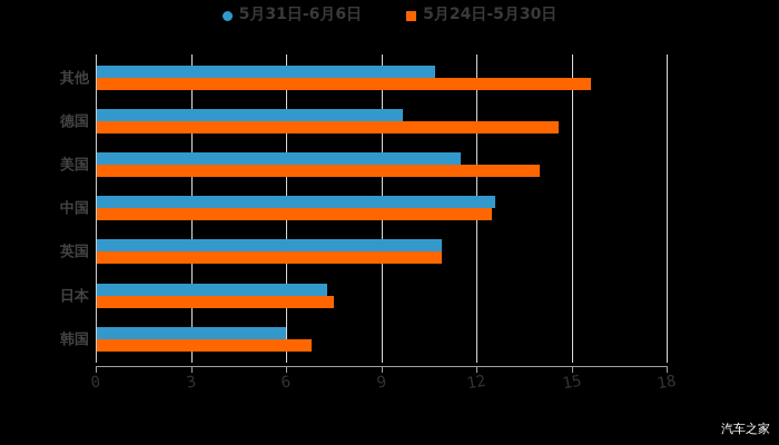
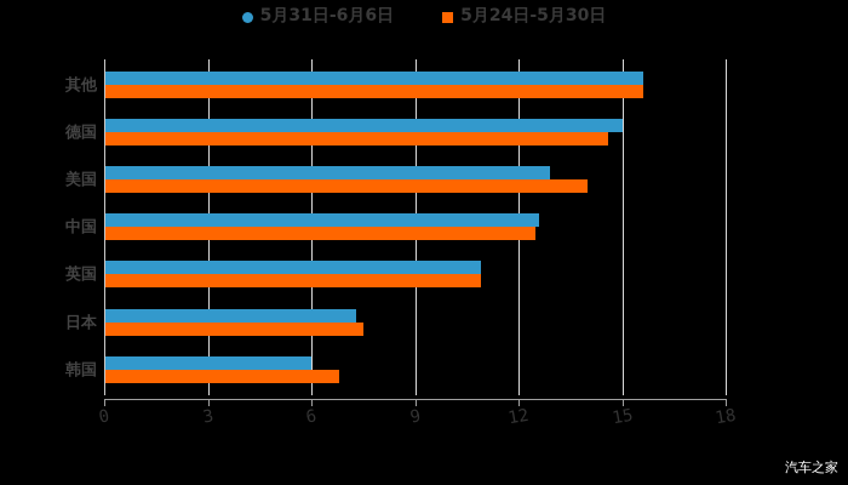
5月31日-6月6日/其他: 10.7 -> 15.6
5月31日-6月6日/德国: 9.7 -> 15.0
5月31日-6月6日/美国: 11.5 -> 12.9
